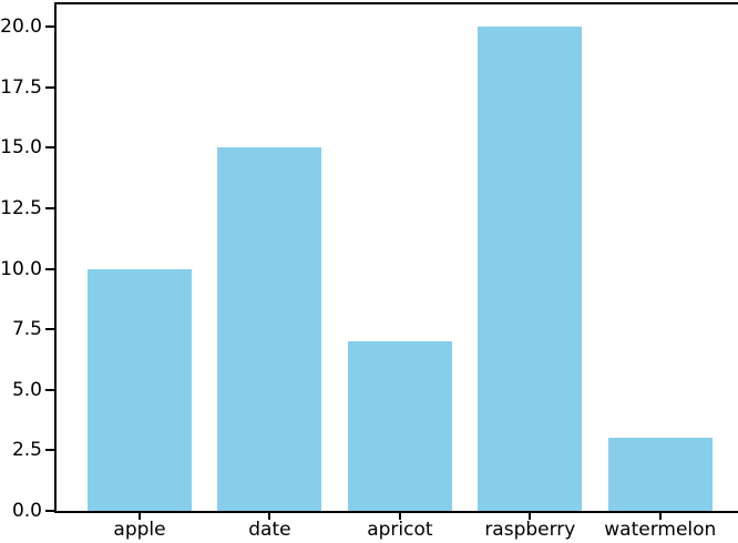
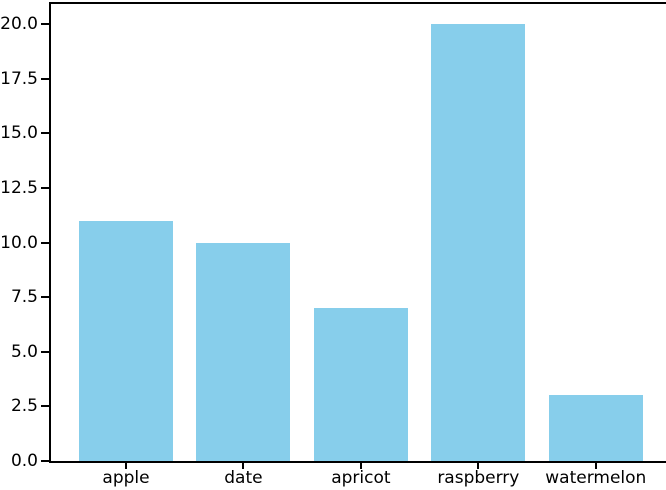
apple: 10 -> 11
date: 15 -> 10
